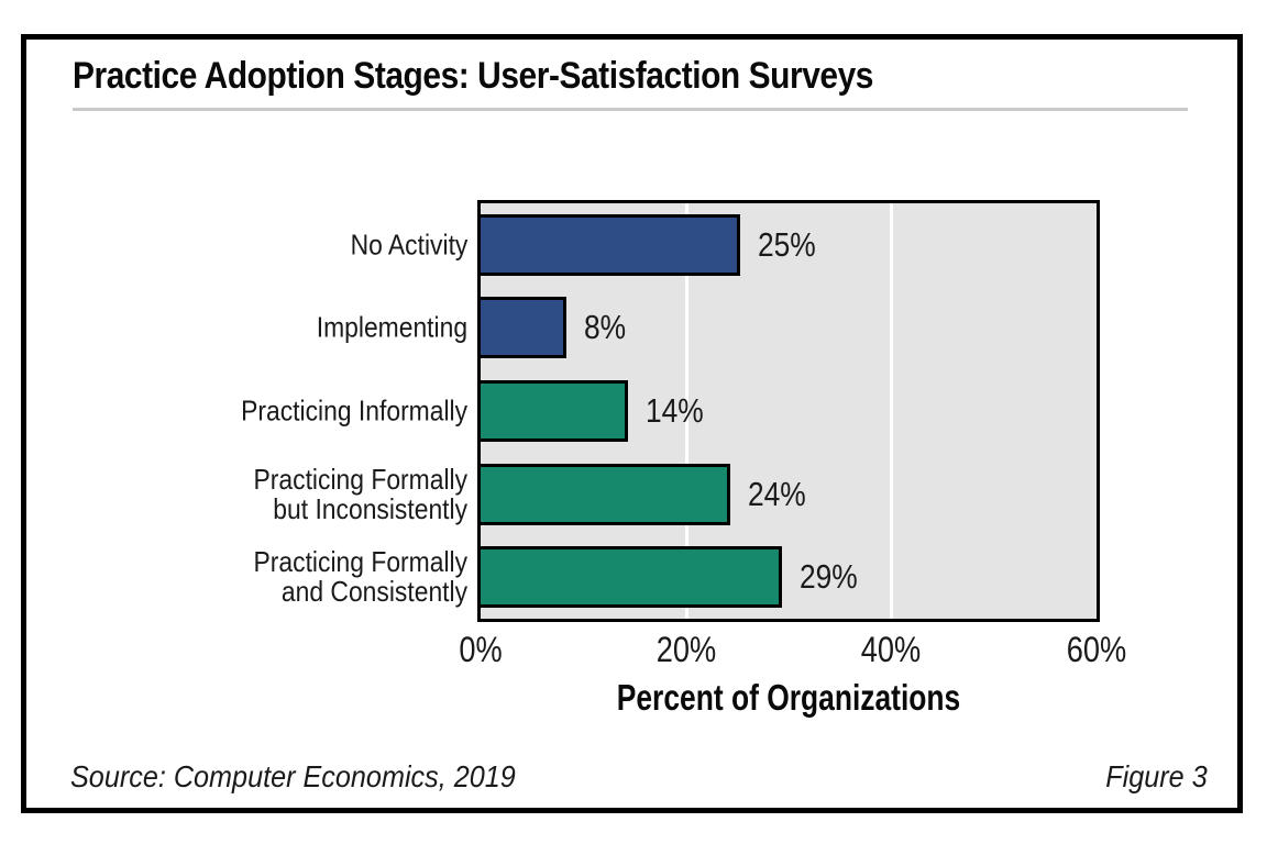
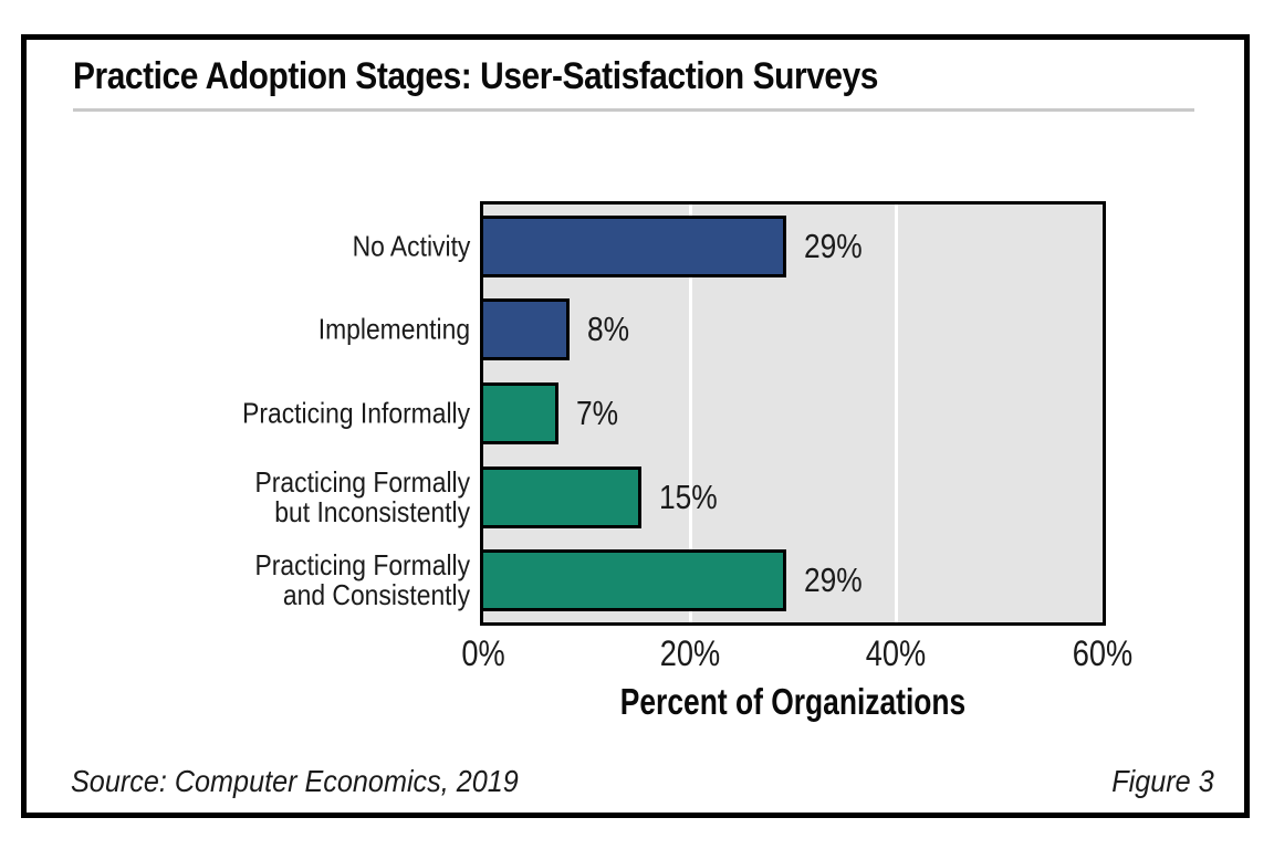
No Activity: 25% -> 29%
Practicing Informally: 14% -> 7%
Practicing Formally but Inconsistently: 24% -> 15%
